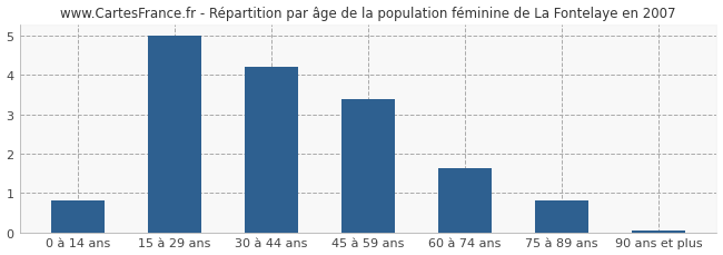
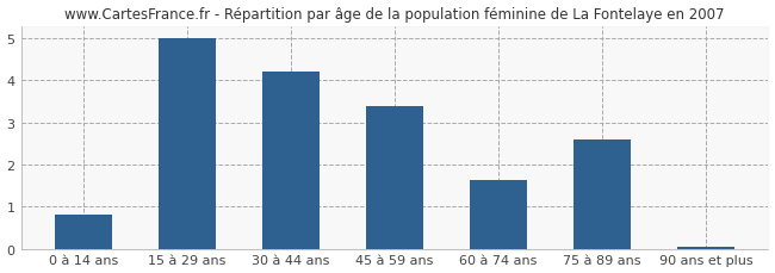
75 à 89 ans: 0.80 -> 2.60
